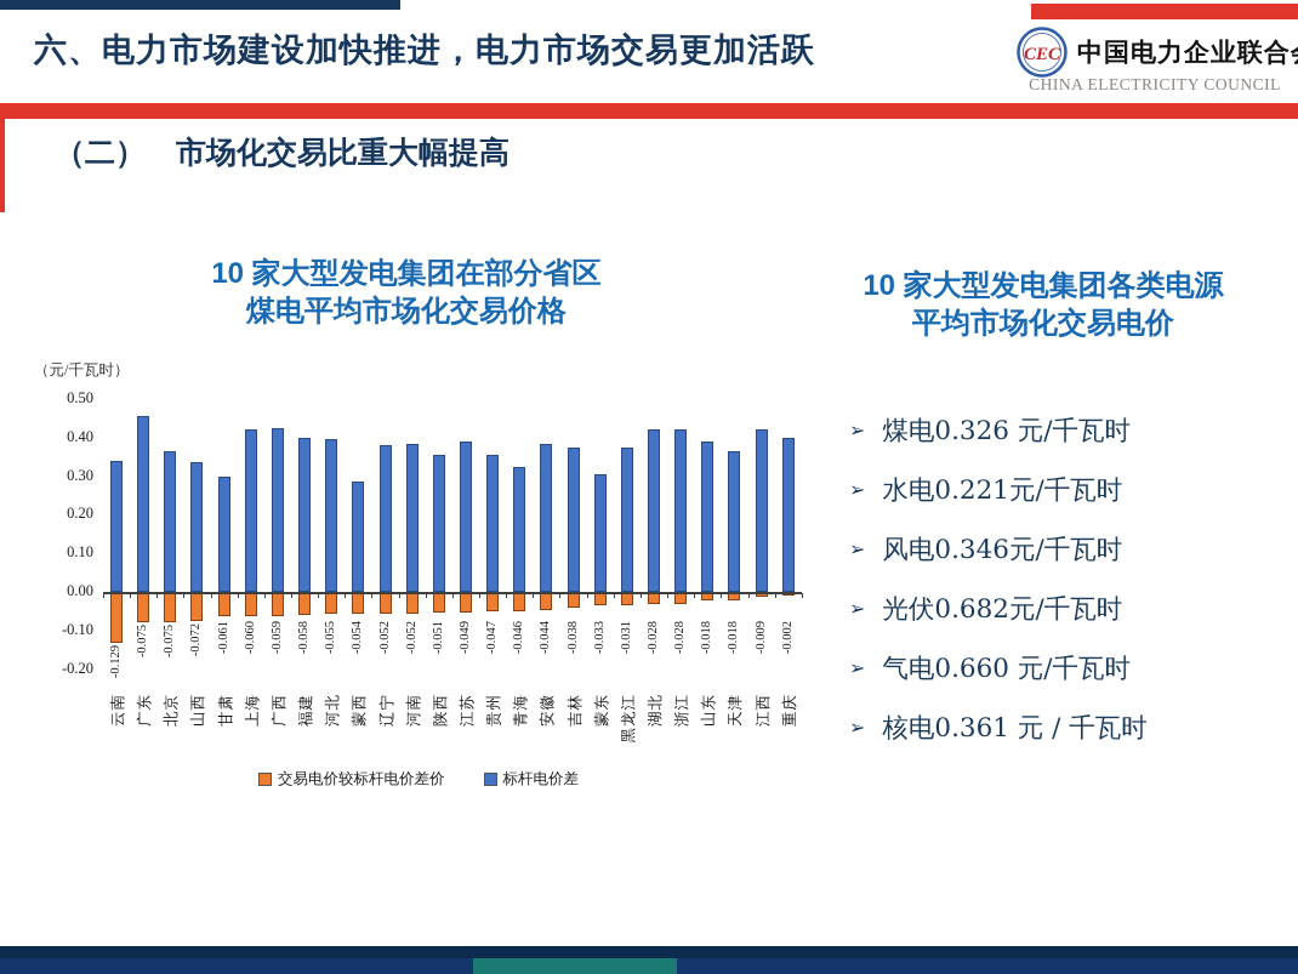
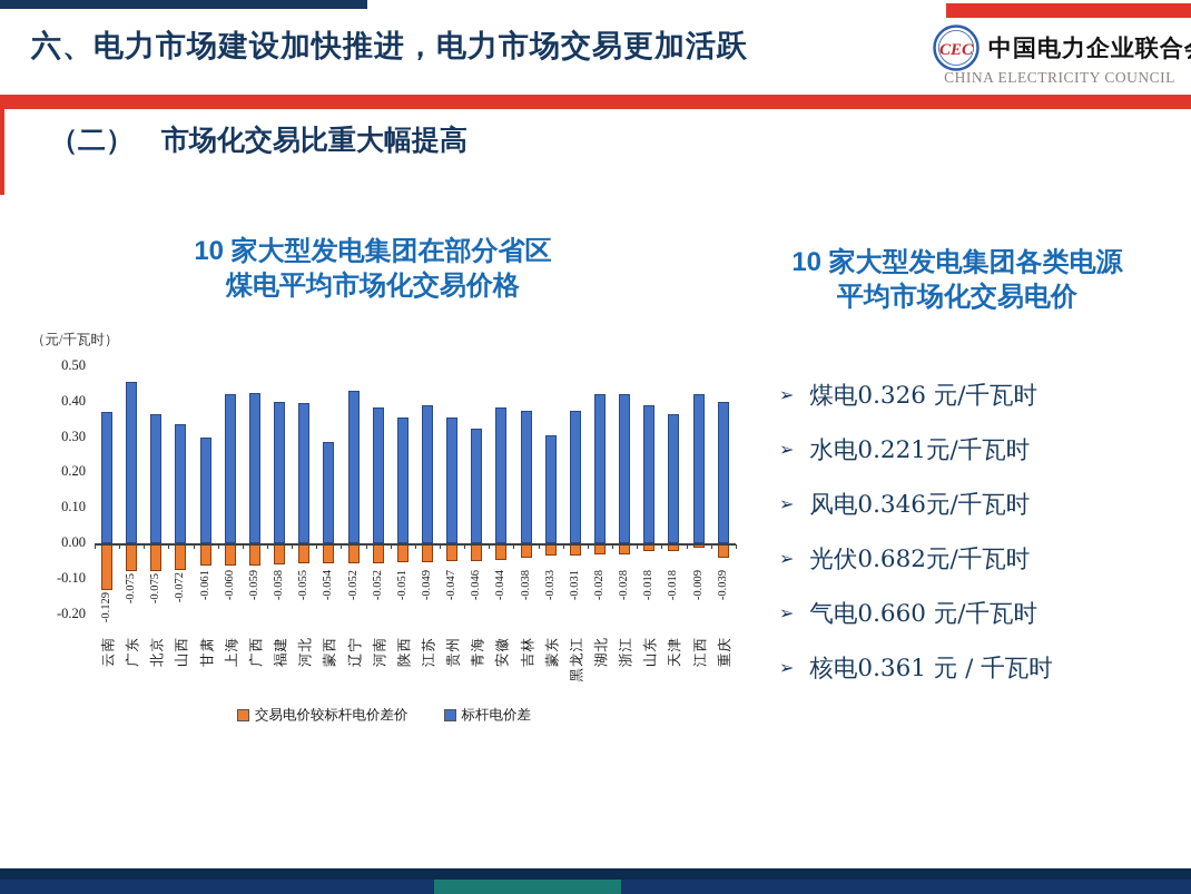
标杆电价差/云南: 0.34 -> 0.37
标杆电价差/辽宁: 0.38 -> 0.43
交易电价较标杆电价差价/重庆: -0.002 -> -0.039
